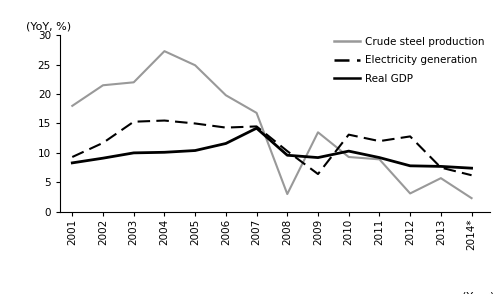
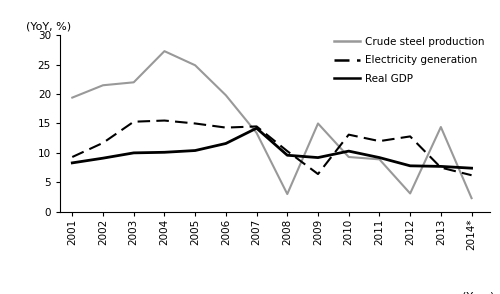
Crude steel production/2001: 18.0 -> 19.4
Crude steel production/2007: 16.8 -> 13.4
Crude steel production/2009: 13.5 -> 15.0
Crude steel production/2013: 5.7 -> 14.4
